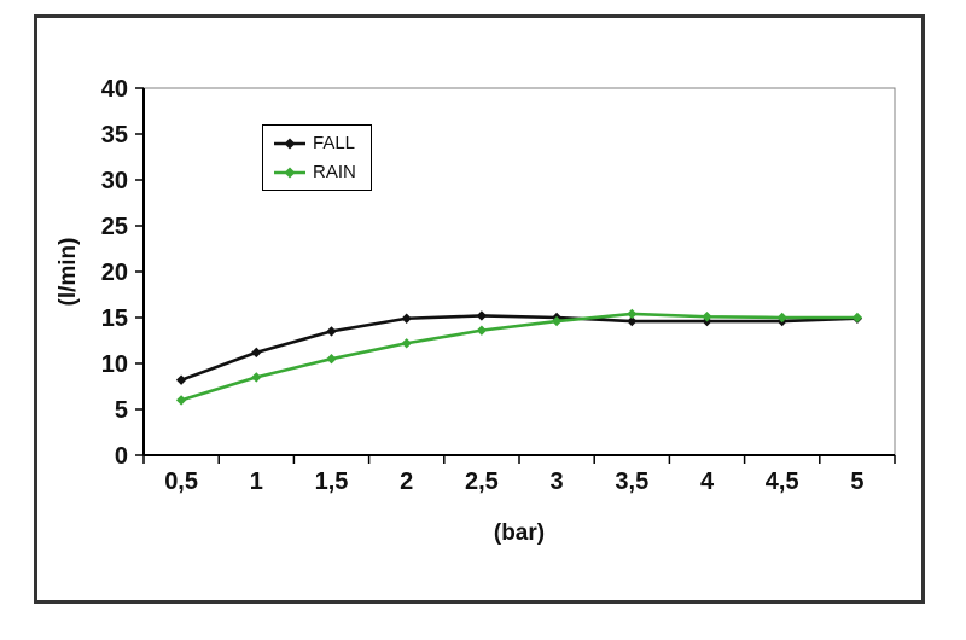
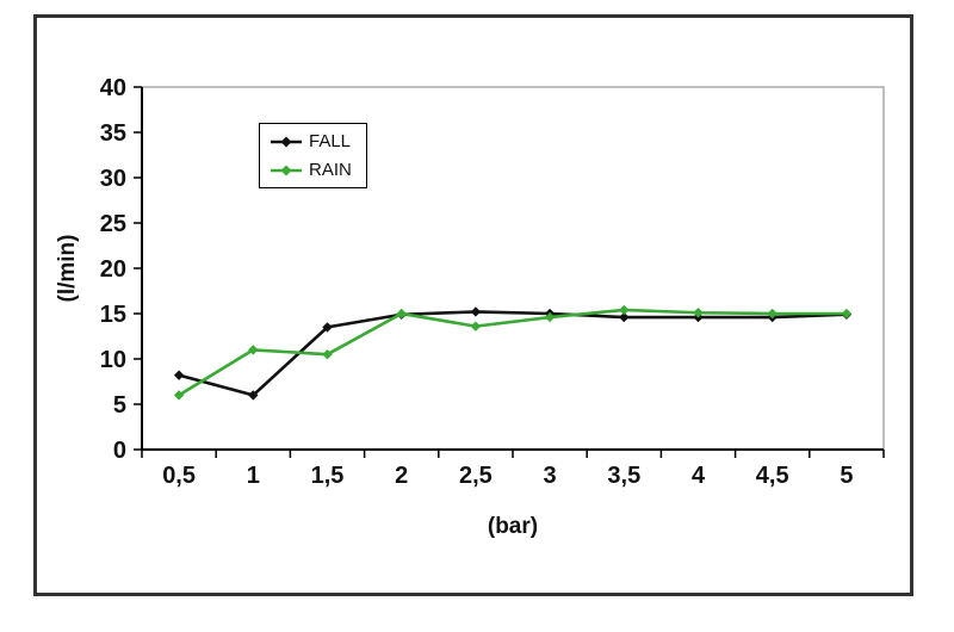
FALL/1: 11 -> 6
RAIN/1: 8 -> 11
RAIN/2: 12 -> 15
